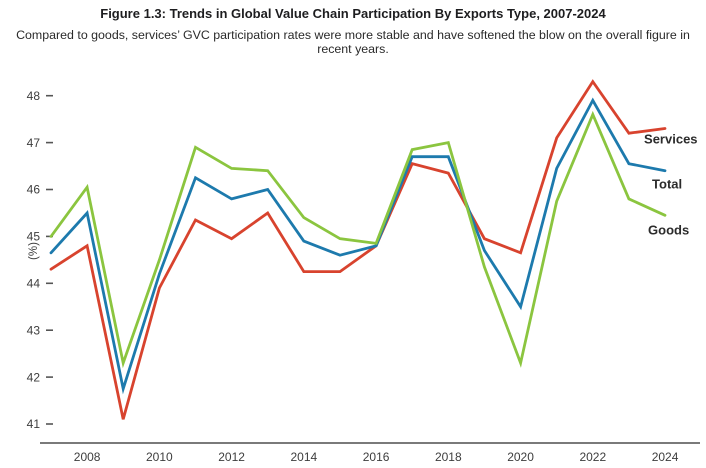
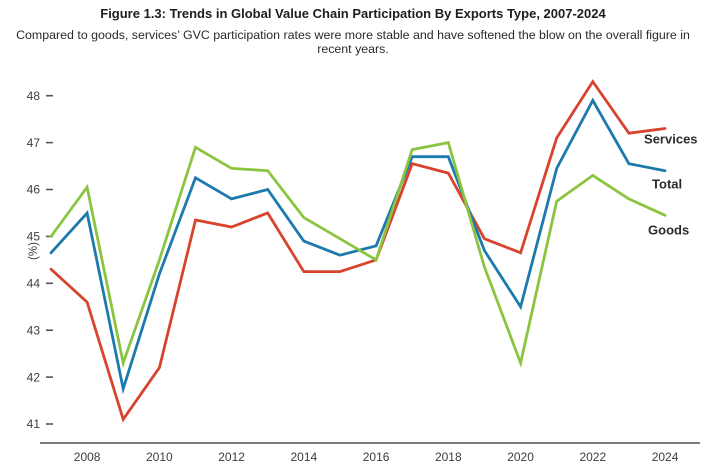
Services/2008: 44.8 -> 43.6
Services/2010: 43.9 -> 42.2
Services/2012: 45.0 -> 45.2
Services/2016: 44.8 -> 44.5
Goods/2016: 44.9 -> 44.5
Goods/2022: 47.6 -> 46.3
